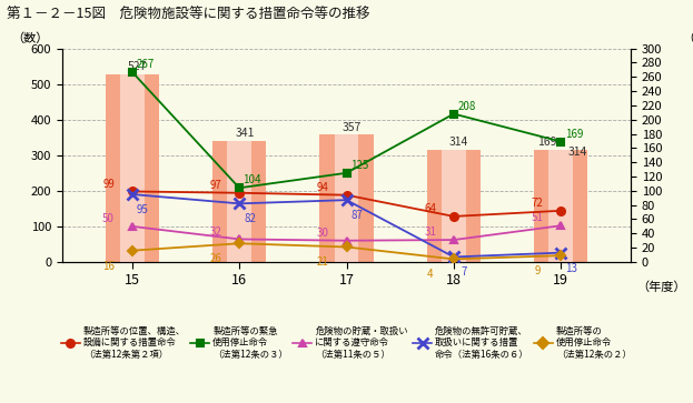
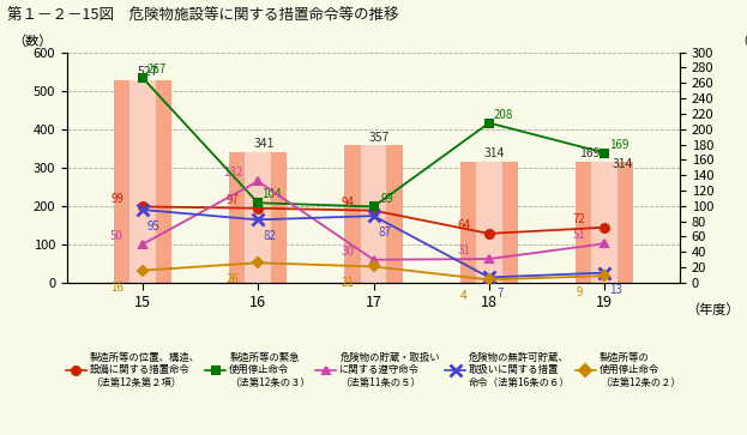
危険物の貯蔵・取扱い に関する遵守命令 （法第11条の５）/16: 32 -> 132
製造所等の緊急 使用停止命令 （法第12条の３）/17: 125 -> 99
